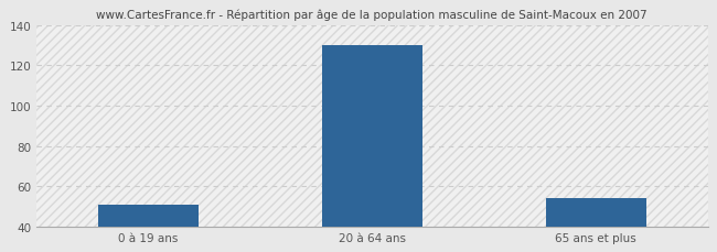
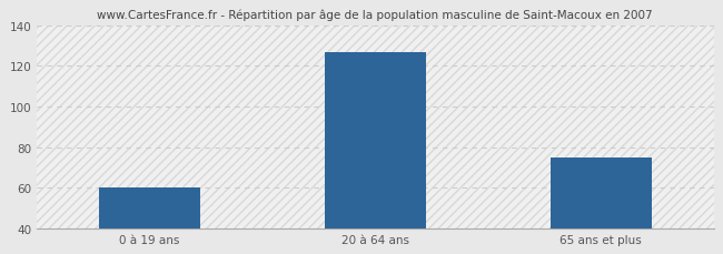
0 à 19 ans: 51 -> 60
20 à 64 ans: 130 -> 127
65 ans et plus: 54 -> 75
